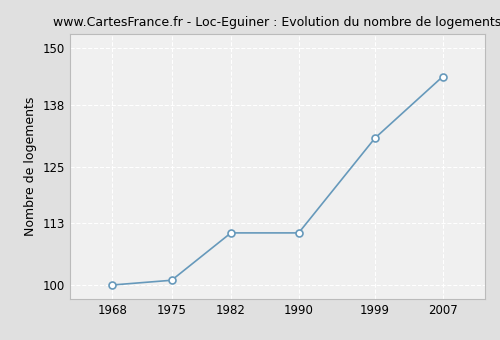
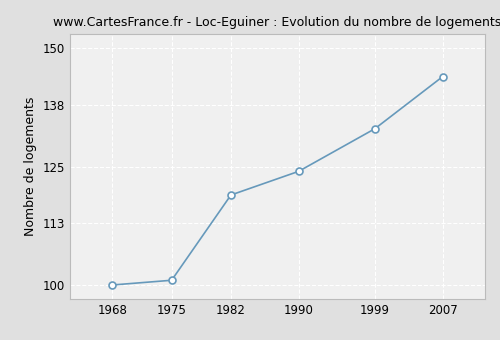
1982: 111 -> 119
1990: 111 -> 124
1999: 131 -> 133
